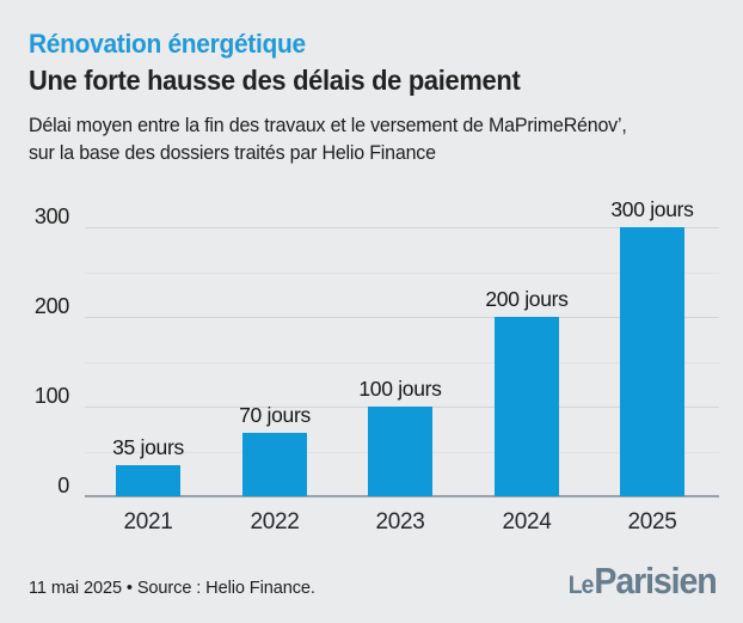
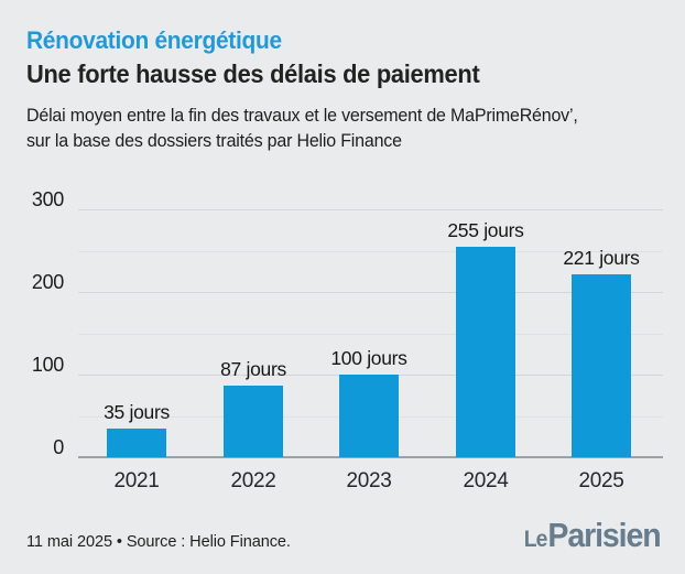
2022: 70 -> 87
2024: 200 -> 255
2025: 300 -> 221
